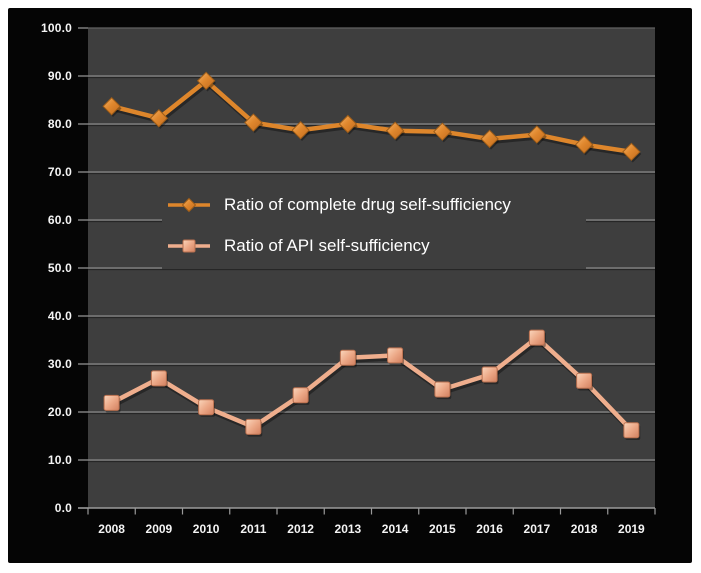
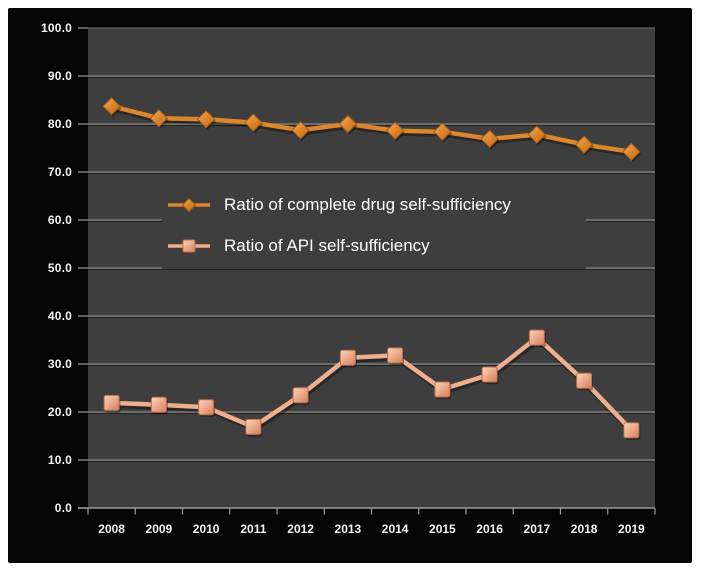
Ratio of API self-sufficiency/2009: 27 -> 22
Ratio of complete drug self-sufficiency/2010: 89 -> 81
